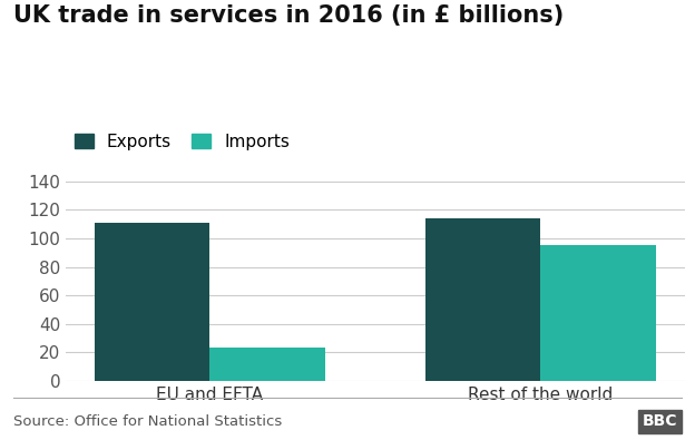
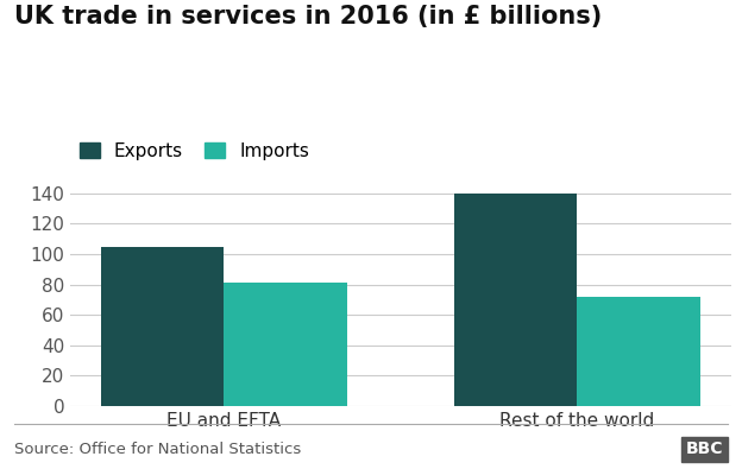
Exports/EU and EFTA: 111 -> 105
Imports/EU and EFTA: 23 -> 81
Exports/Rest of the world: 114 -> 140
Imports/Rest of the world: 95 -> 72
